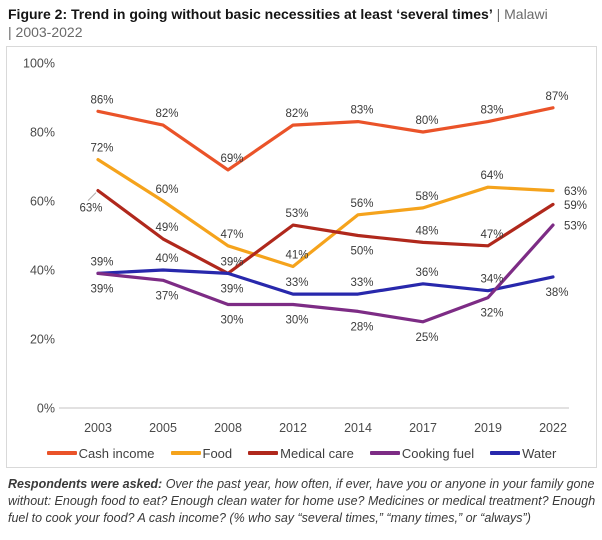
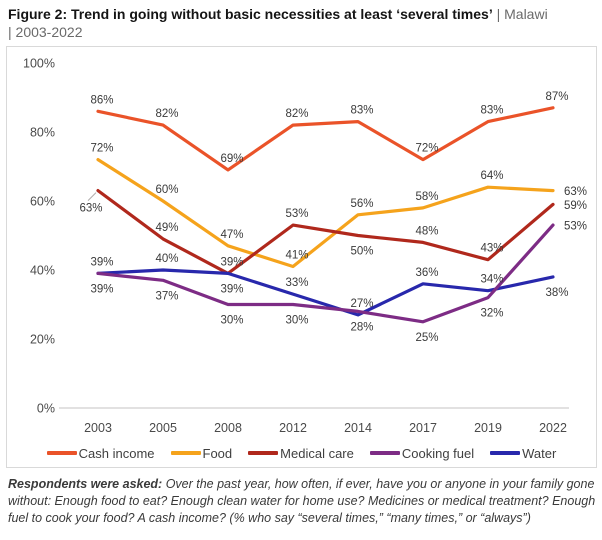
Water/2014: 33% -> 27%
Cash income/2017: 80% -> 72%
Medical care/2019: 47% -> 43%
